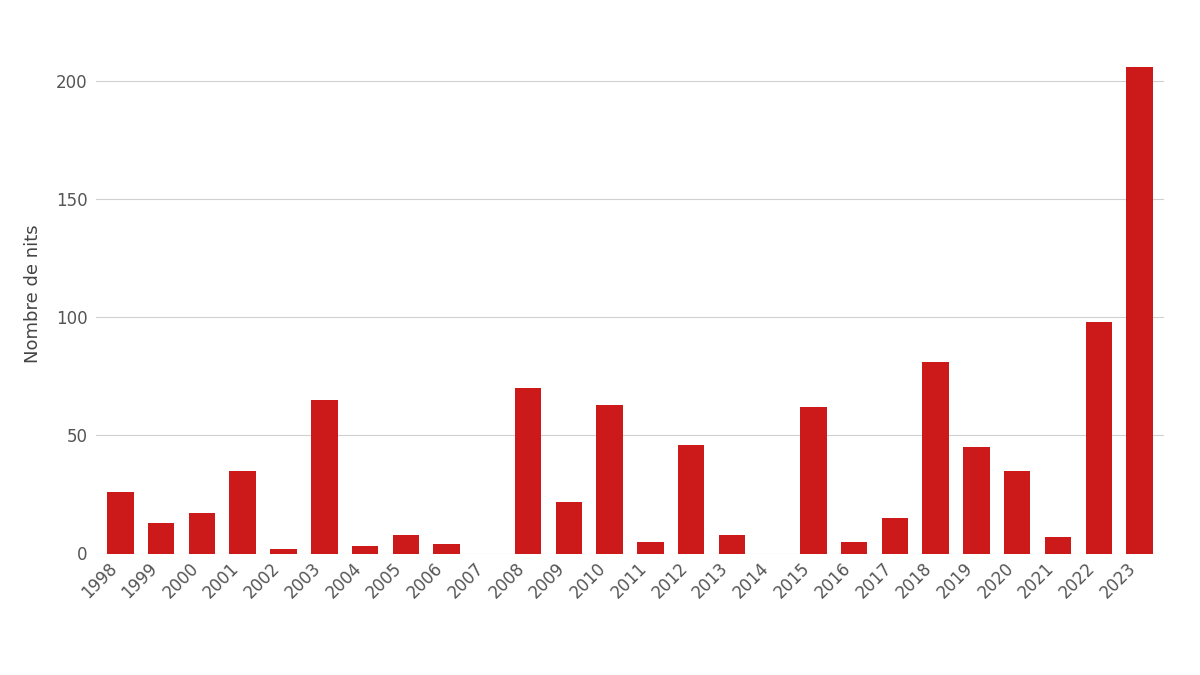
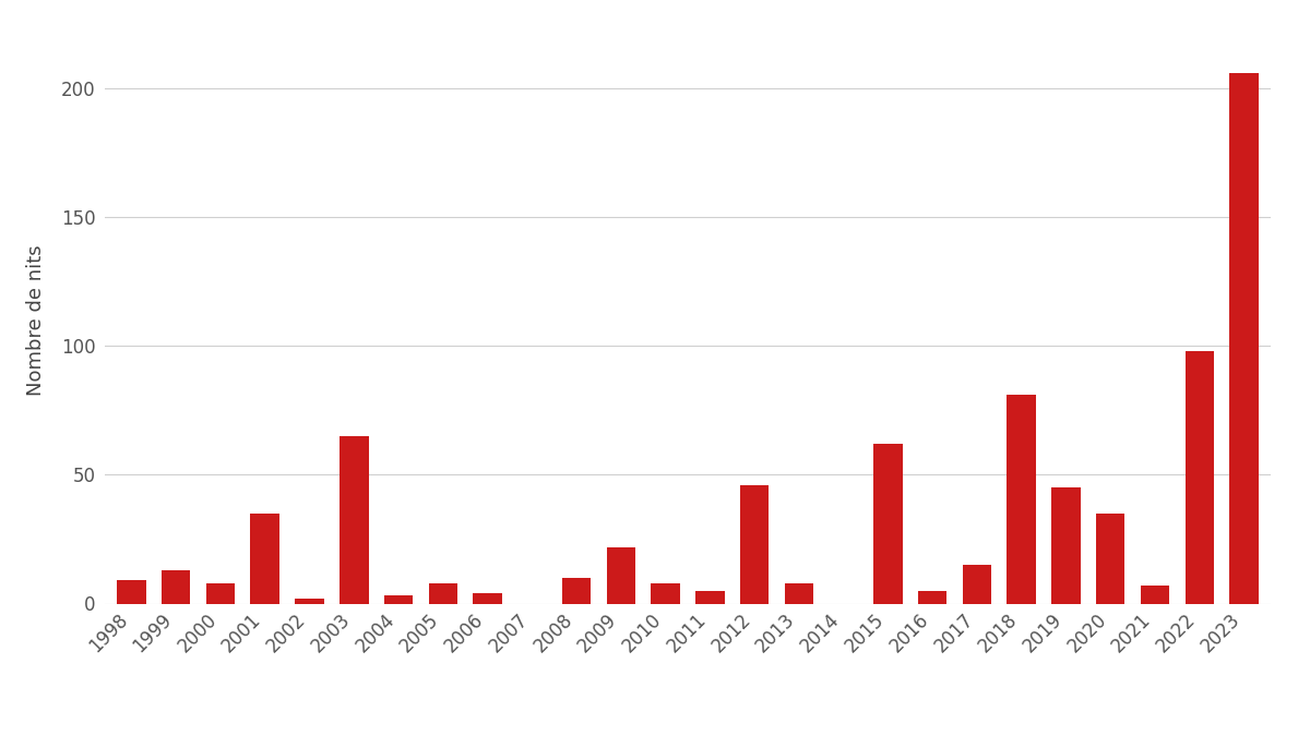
1998: 26 -> 9
2000: 17 -> 8
2008: 70 -> 10
2010: 63 -> 8
